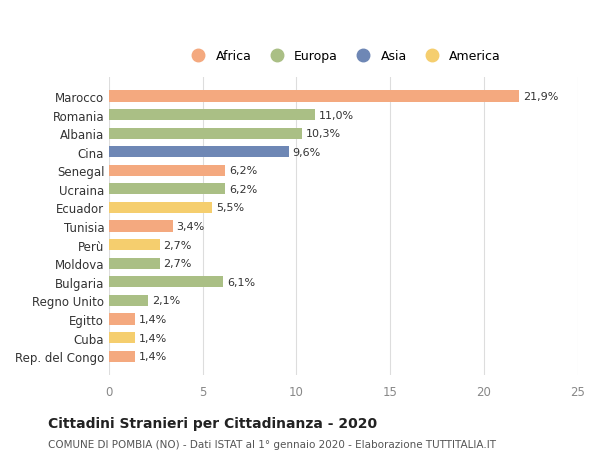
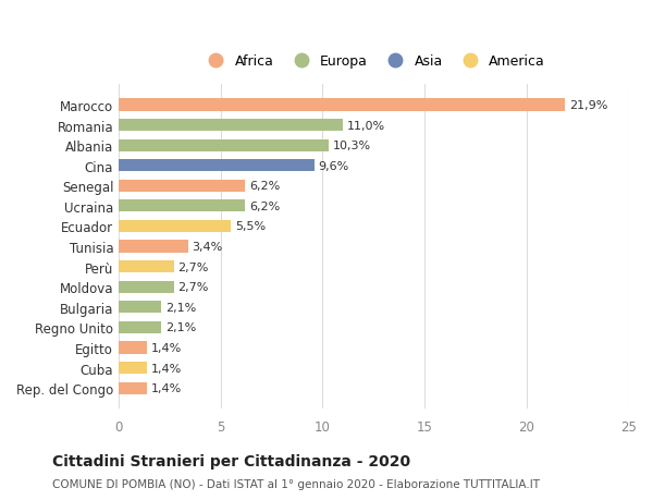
Bulgaria: 6,1% -> 2,1%
